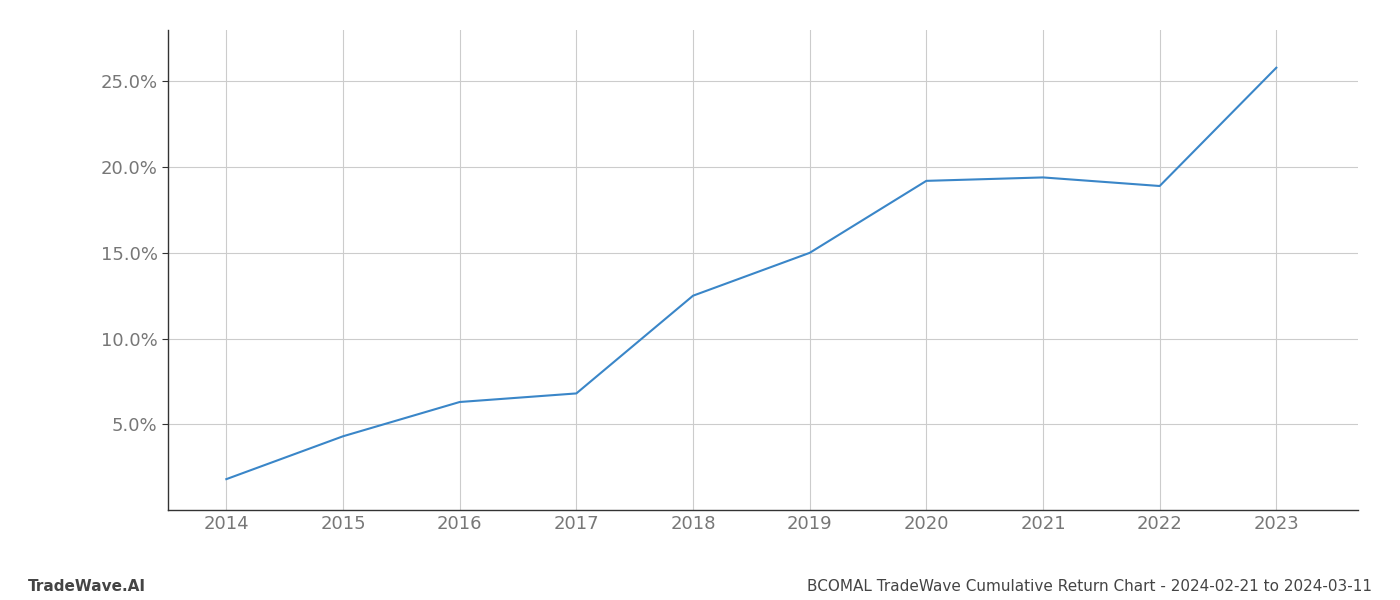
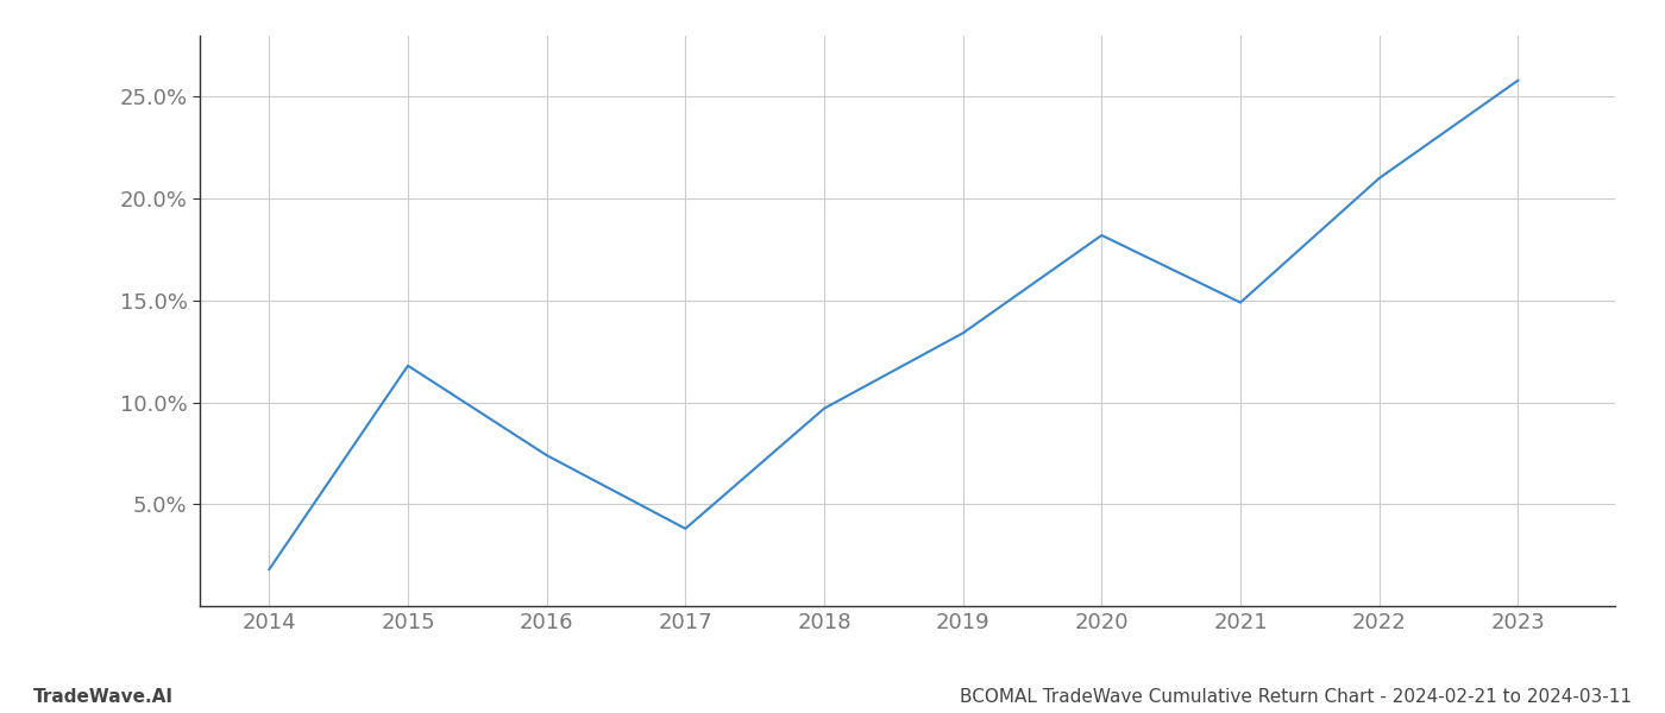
2015: 4.3% -> 11.8%
2016: 6.3% -> 7.4%
2017: 6.8% -> 3.8%
2018: 12.5% -> 9.7%
2019: 15.0% -> 13.4%
2020: 19.2% -> 18.2%
2021: 19.4% -> 14.9%
2022: 18.9% -> 21.0%
